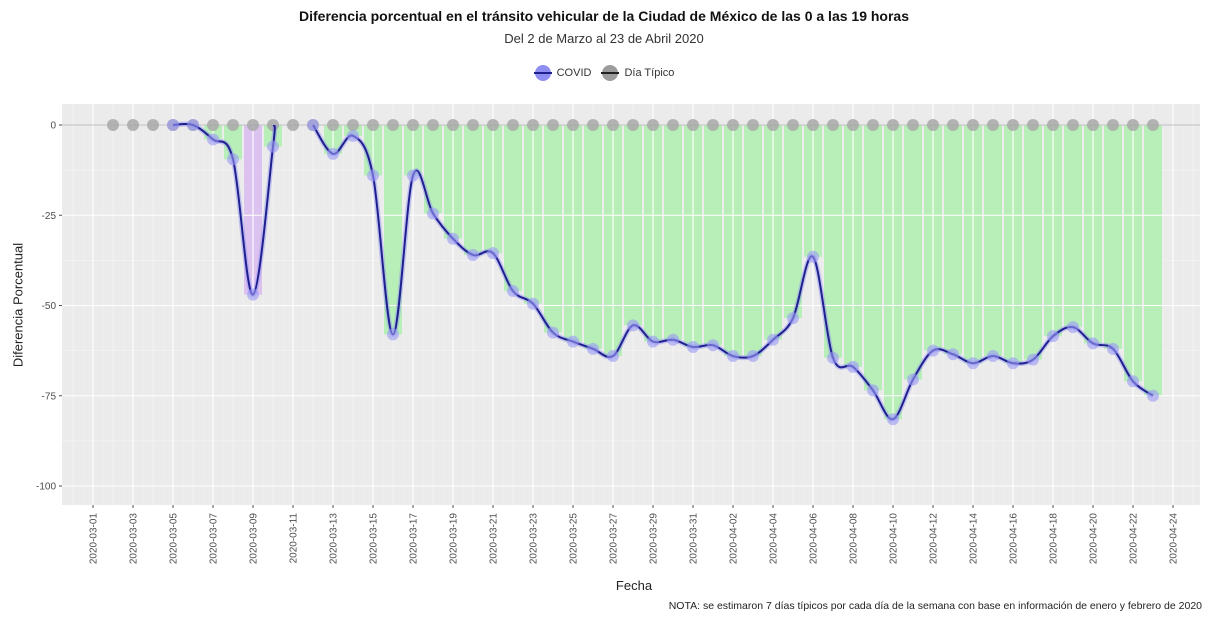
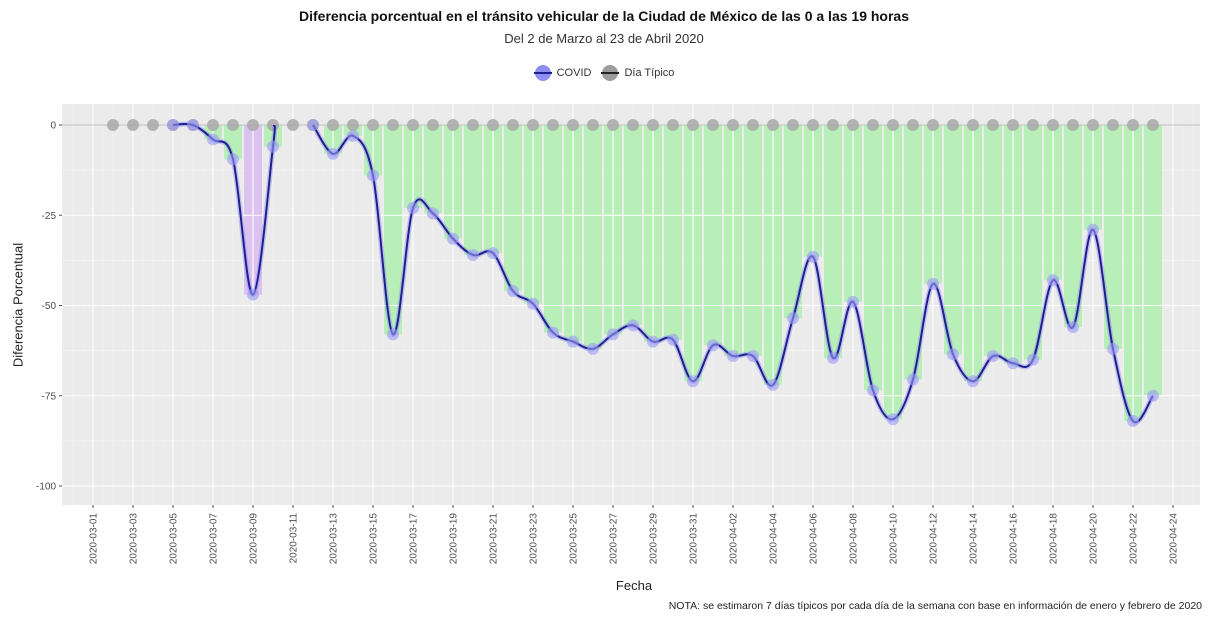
COVID/2020-03-17: -14 -> -23
COVID/2020-03-27: -64 -> -58
COVID/2020-03-31: -62 -> -71
COVID/2020-04-04: -60 -> -72
COVID/2020-04-08: -67 -> -49
COVID/2020-04-12: -62 -> -44
COVID/2020-04-14: -66 -> -71
COVID/2020-04-18: -58 -> -43
COVID/2020-04-20: -60 -> -29
COVID/2020-04-22: -71 -> -82
